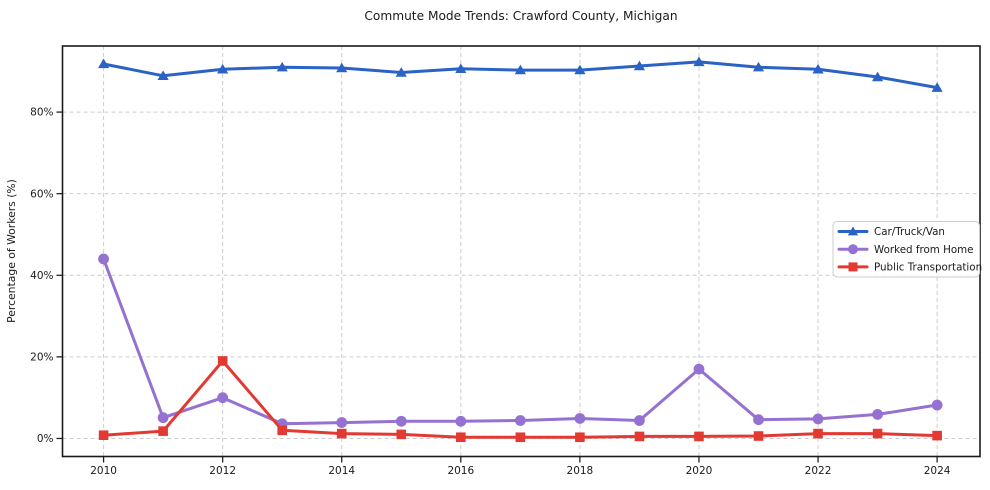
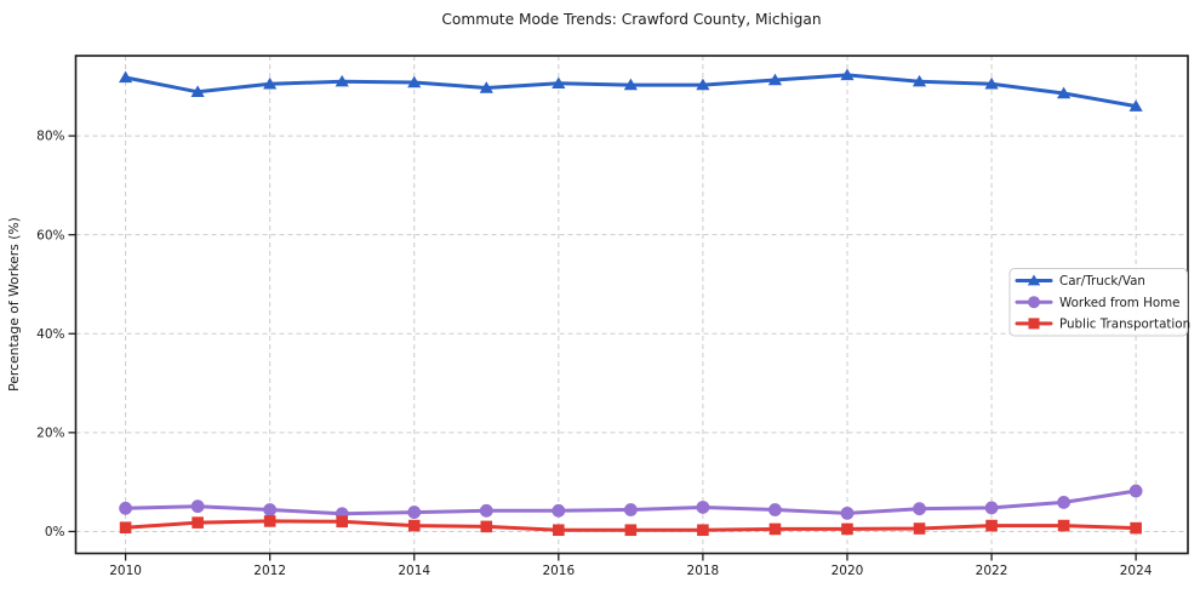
Worked from Home/2010: 44% -> 5%
Worked from Home/2012: 10% -> 4%
Public Transportation/2012: 19% -> 2%
Worked from Home/2020: 17% -> 4%
